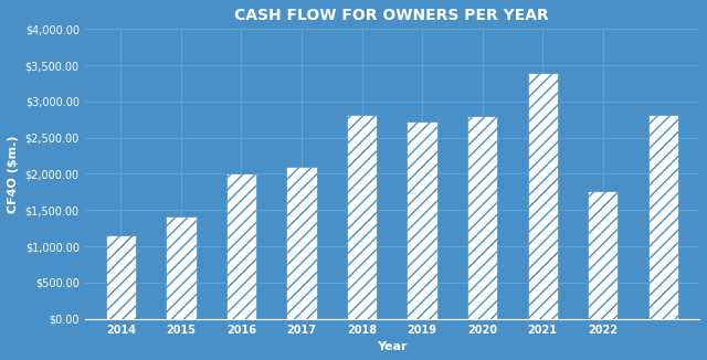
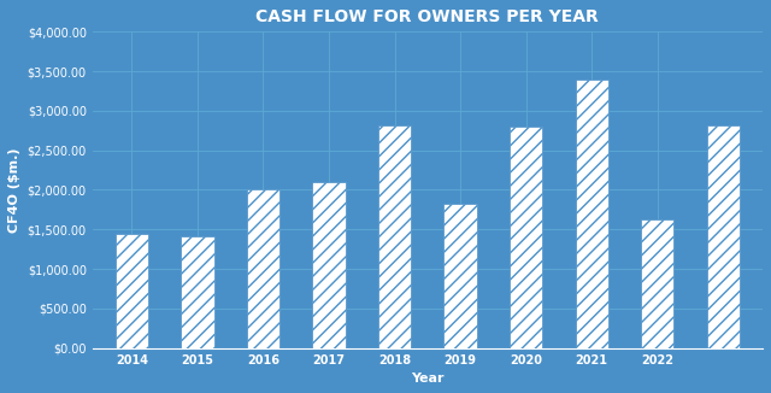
2014: $1,150 -> $1,440
2019: $2,730 -> $1,820
2022: $1,760 -> $1,620
